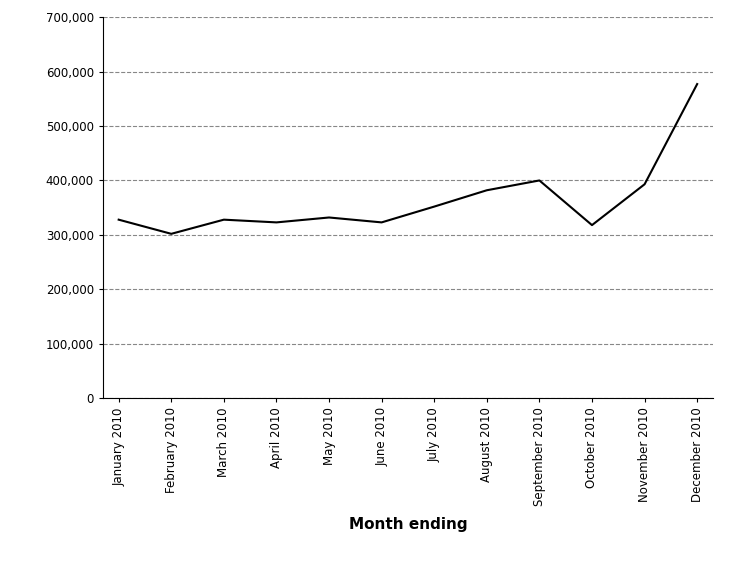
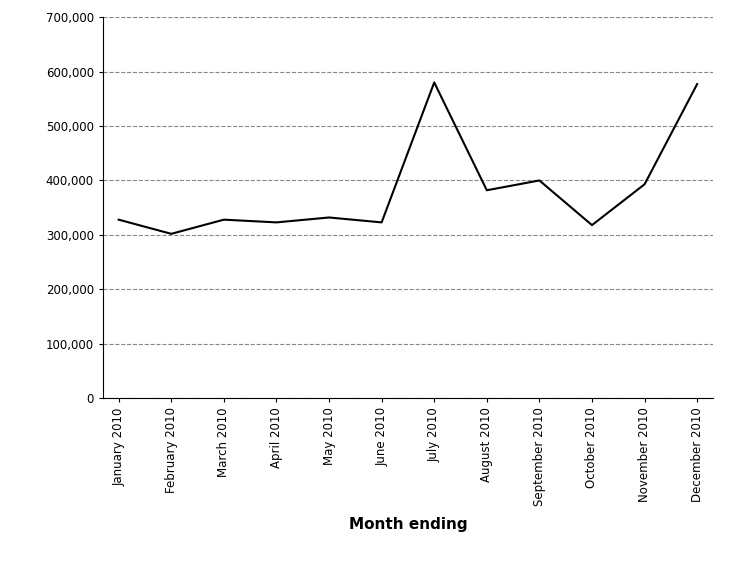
July 2010: 352,000 -> 580,000
